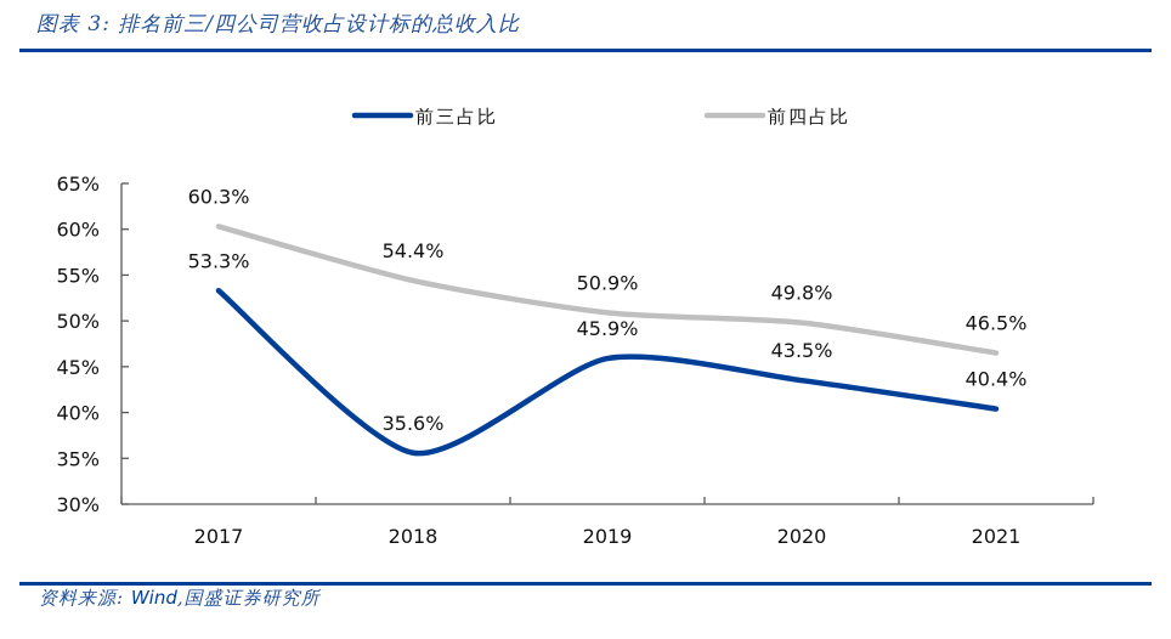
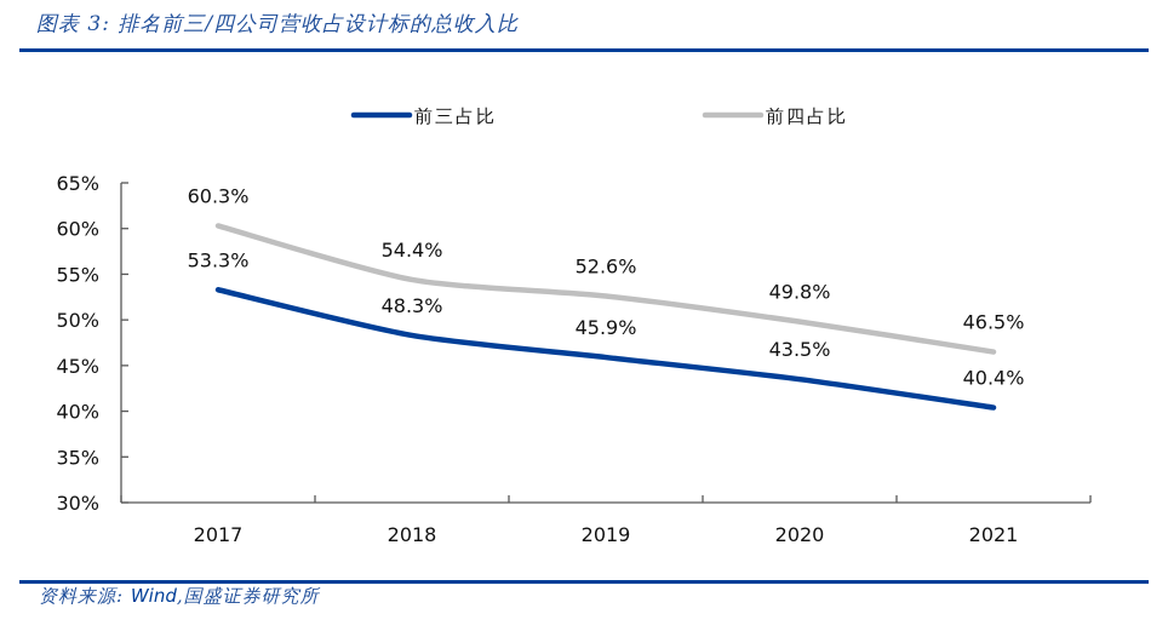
前三占比/2018: 35.6% -> 48.3%
前四占比/2019: 50.9% -> 52.6%
